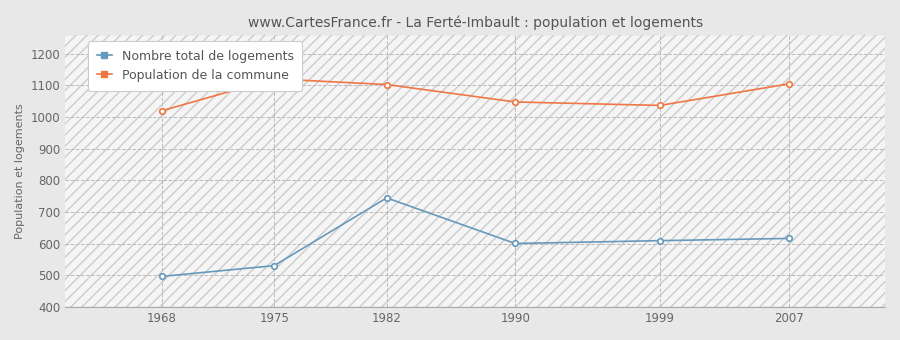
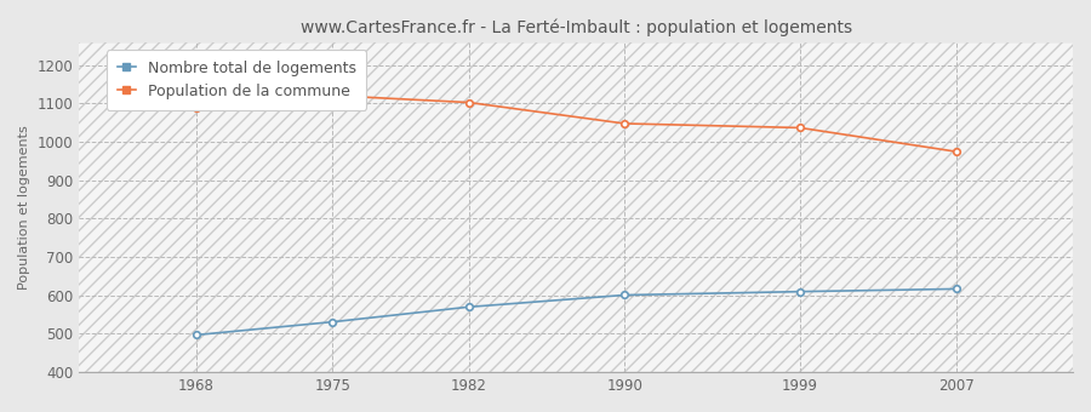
Population de la commune/1968: 1020 -> 1089
Nombre total de logements/1982: 745 -> 570
Population de la commune/2007: 1105 -> 975
